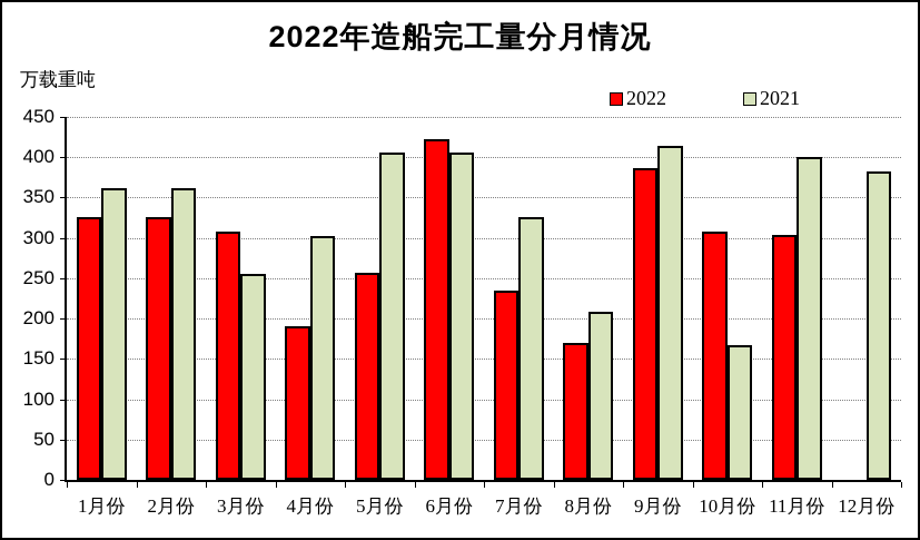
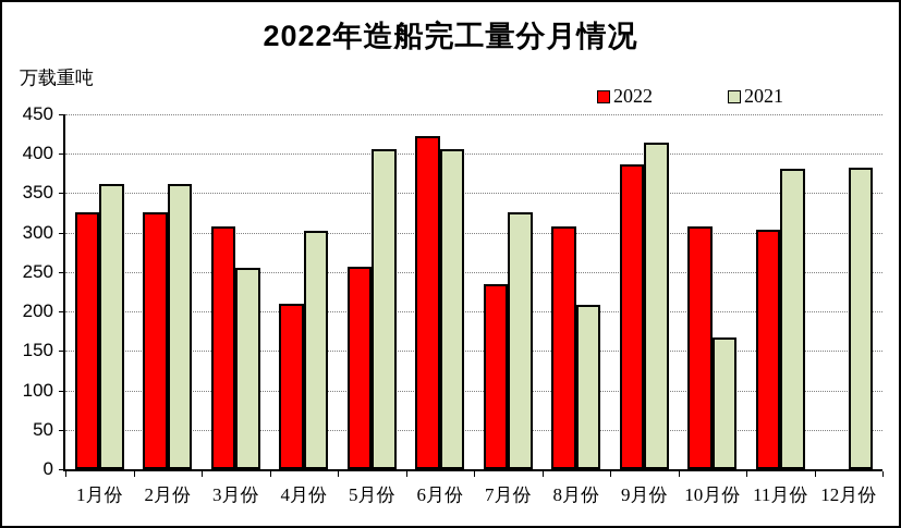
2022/4月份: 190 -> 210
2022/8月份: 170 -> 310
2021/11月份: 400 -> 380
